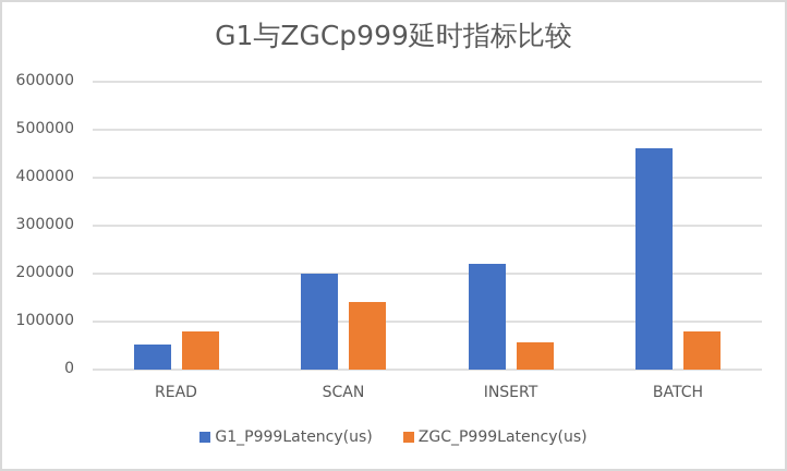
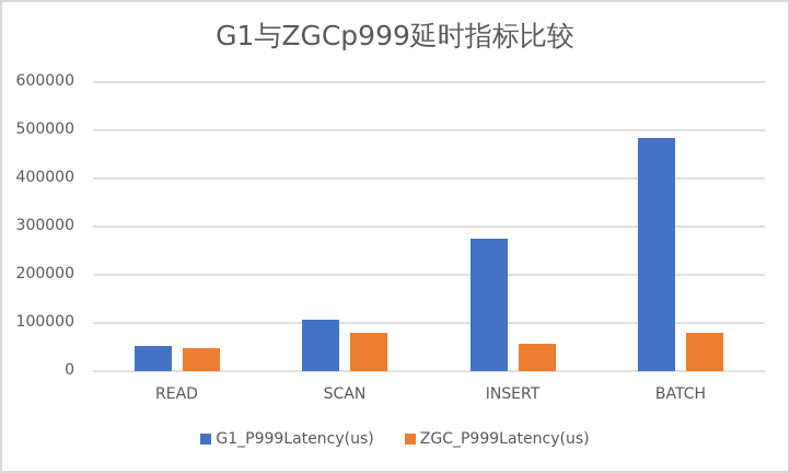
ZGC_P999Latency(us)/READ: 80000 -> 50000
G1_P999Latency(us)/SCAN: 200000 -> 110000
ZGC_P999Latency(us)/SCAN: 140000 -> 80000
G1_P999Latency(us)/INSERT: 220000 -> 270000
G1_P999Latency(us)/BATCH: 460000 -> 480000
